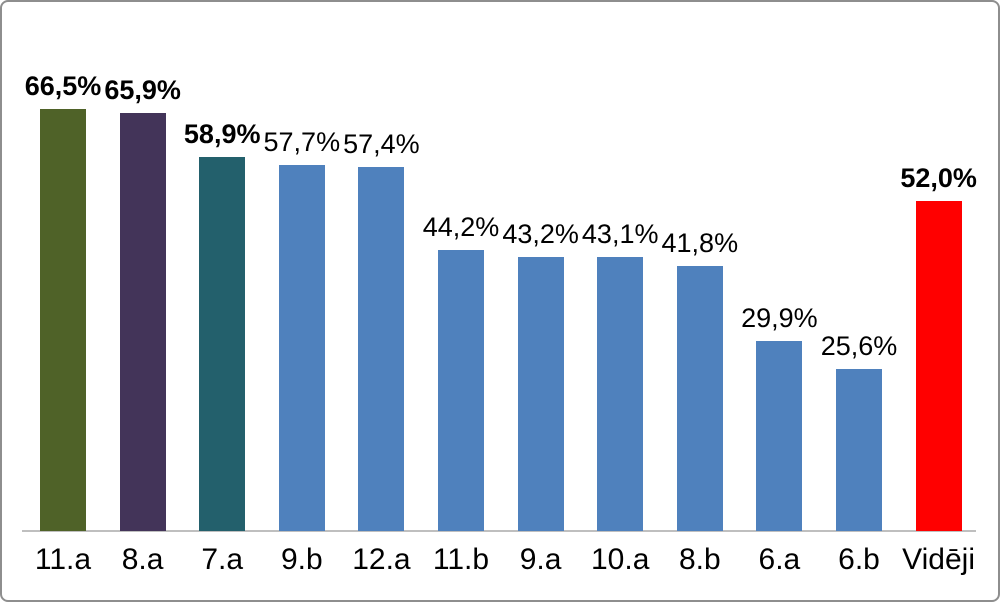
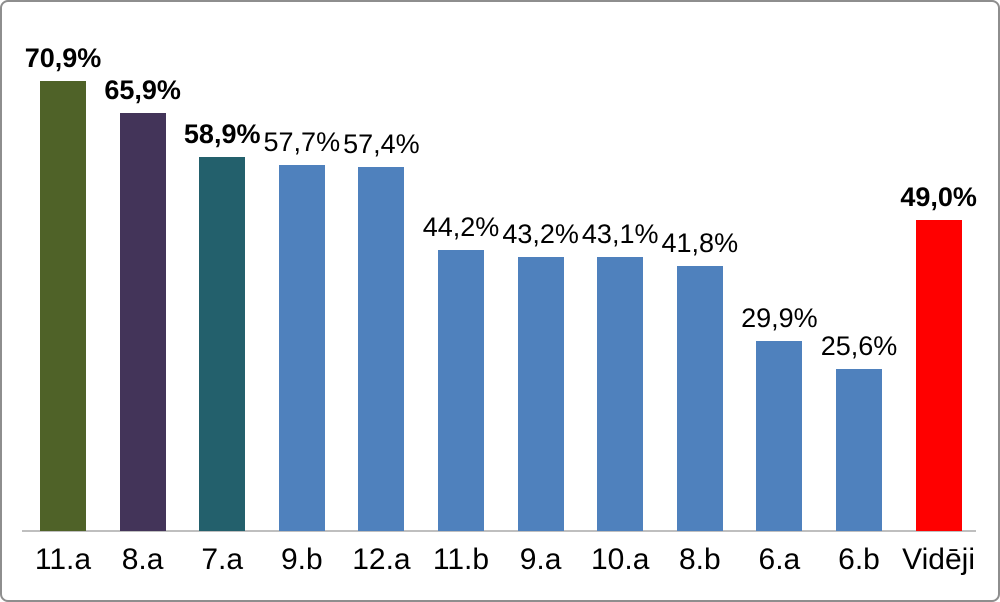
11.a: 66,5% -> 70,9%
Vidēji: 52,0% -> 49,0%
